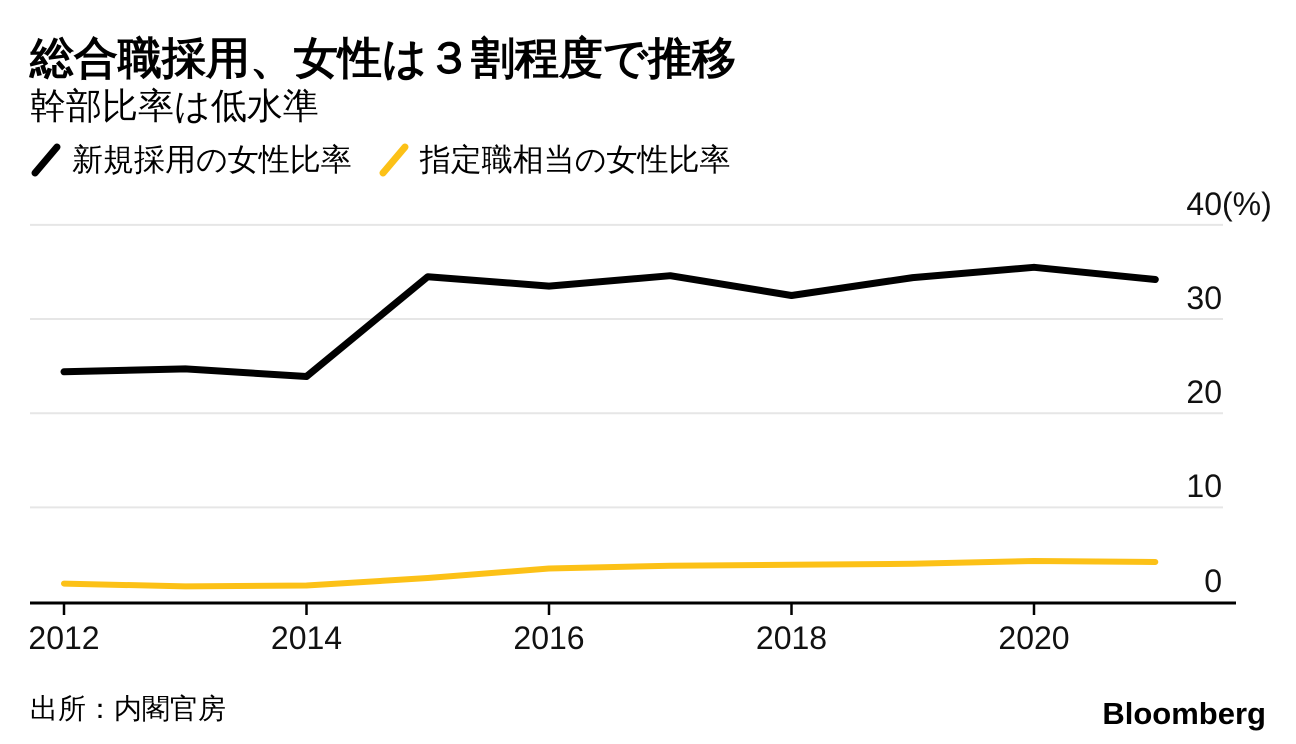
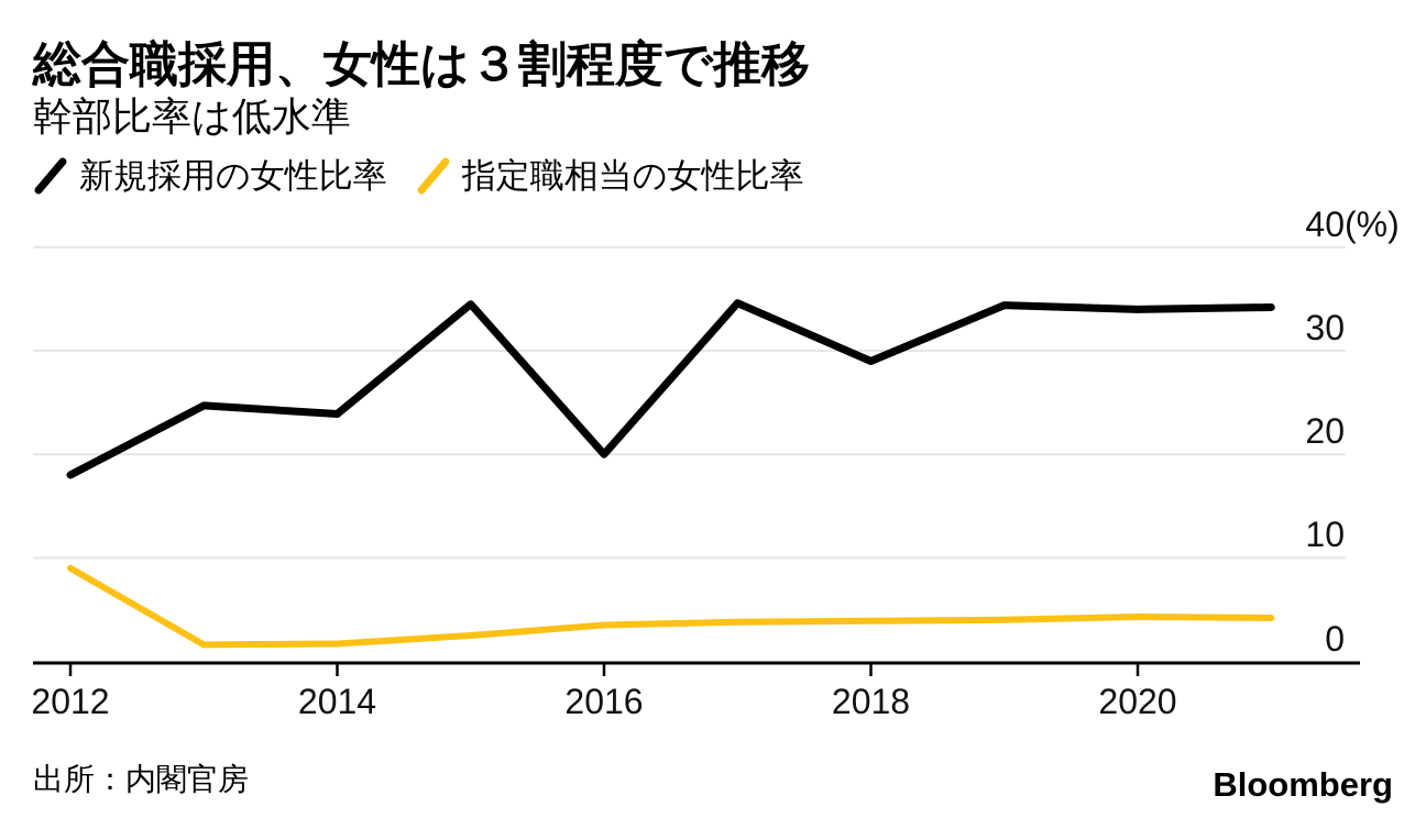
新規採用の女性比率/2012: 24 -> 18
指定職相当の女性比率/2012: 2 -> 9
新規採用の女性比率/2016: 34 -> 20
新規採用の女性比率/2018: 32 -> 29
新規採用の女性比率/2020: 36 -> 34
